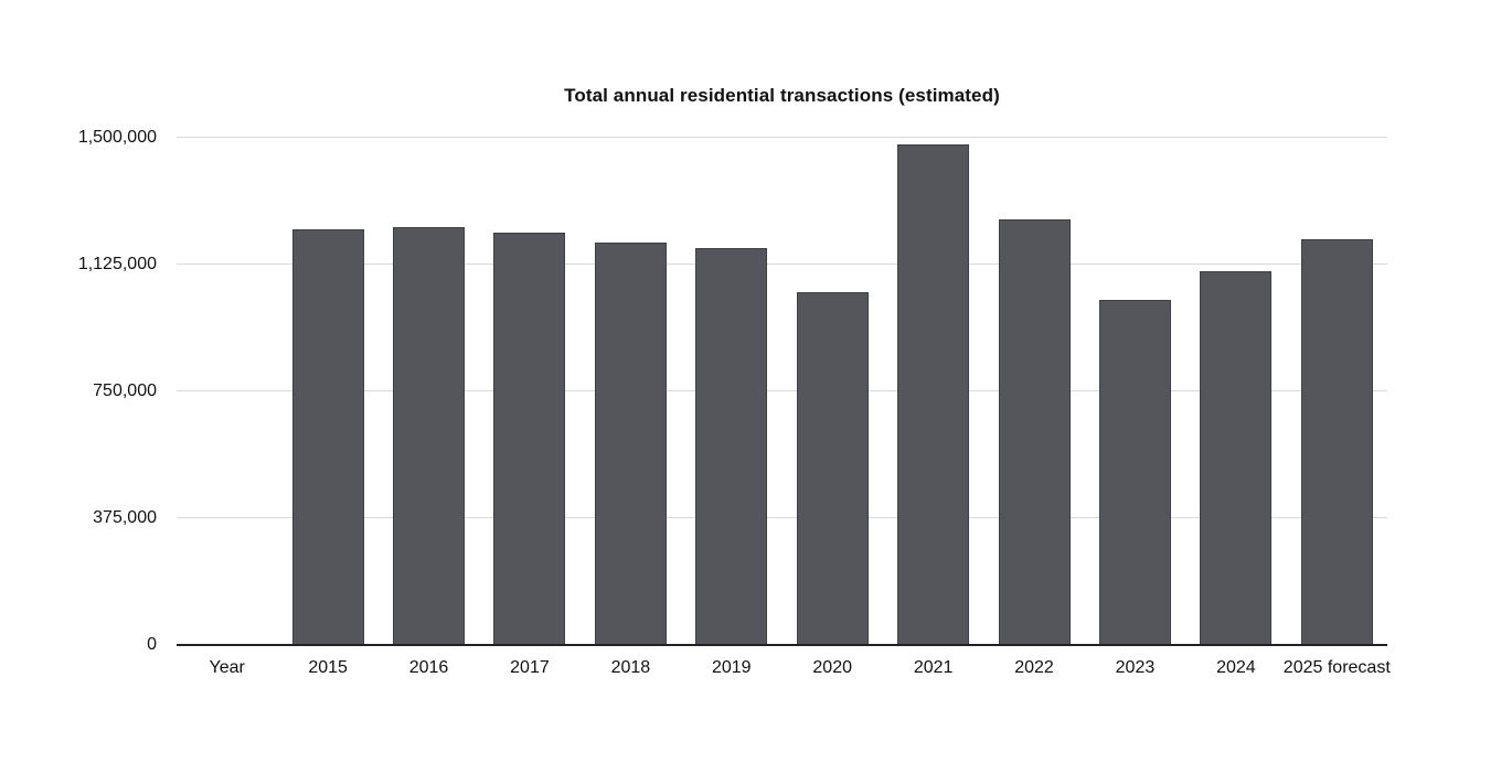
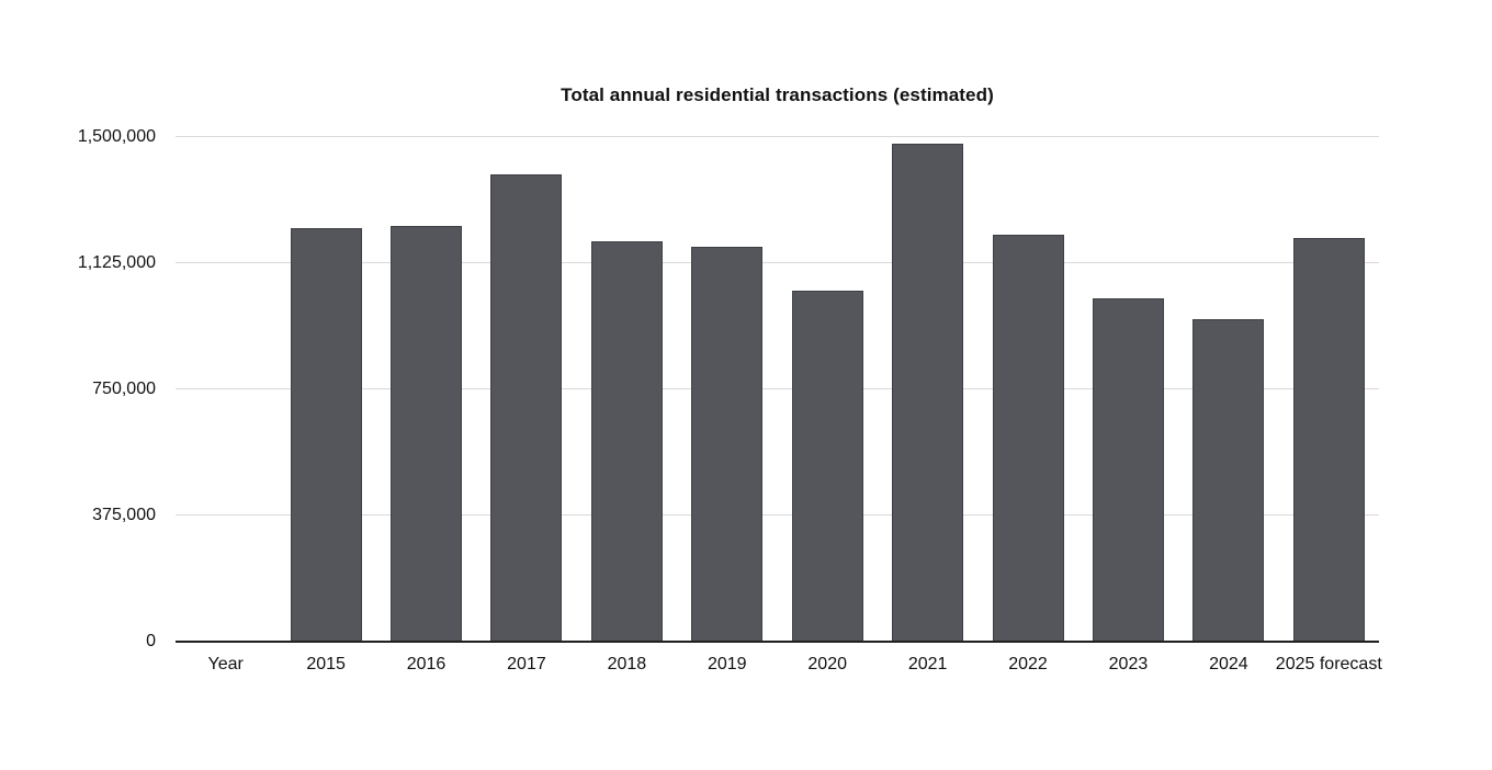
2017: 1220000 -> 1390000
2022: 1260000 -> 1210000
2024: 1100000 -> 960000
